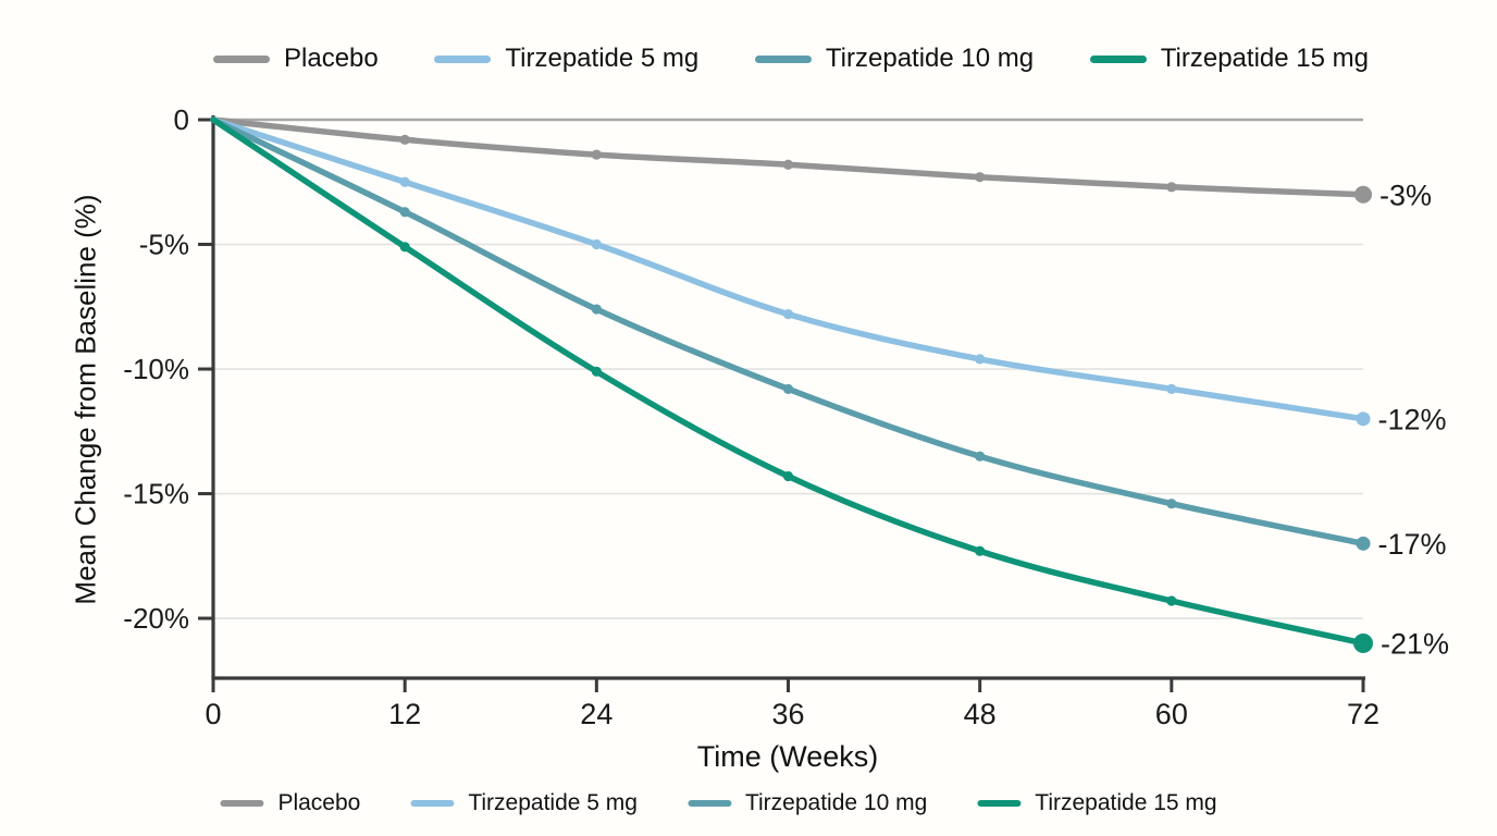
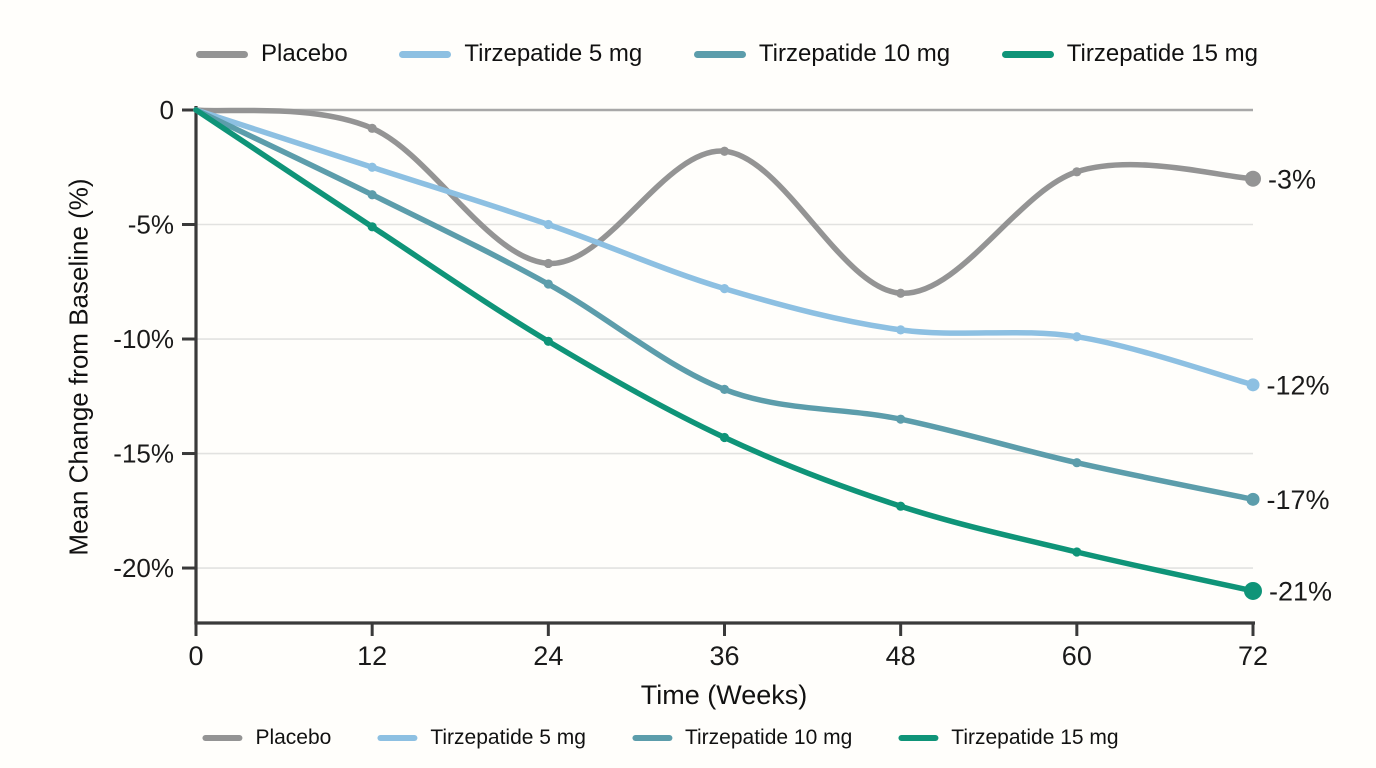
Placebo/24: -1.4 -> -6.7
Tirzepatide 10 mg/36: -10.8 -> -12.2
Placebo/48: -2.3 -> -8.0
Tirzepatide 5 mg/60: -10.8 -> -9.9
